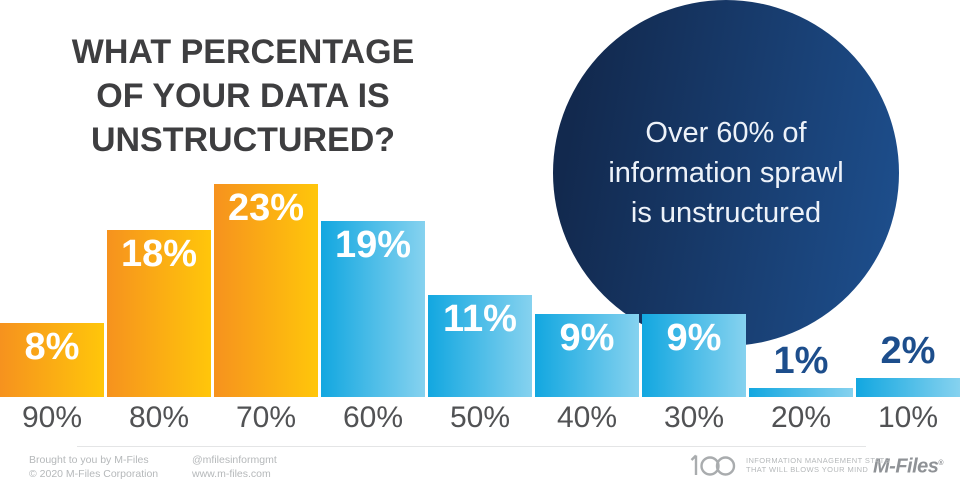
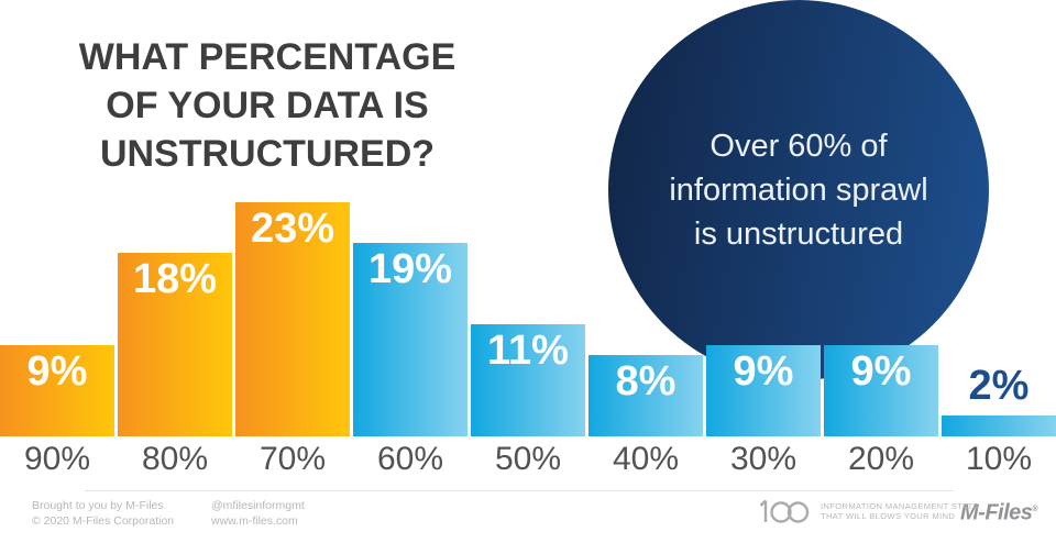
90%: 8% -> 9%
40%: 9% -> 8%
20%: 1% -> 9%
